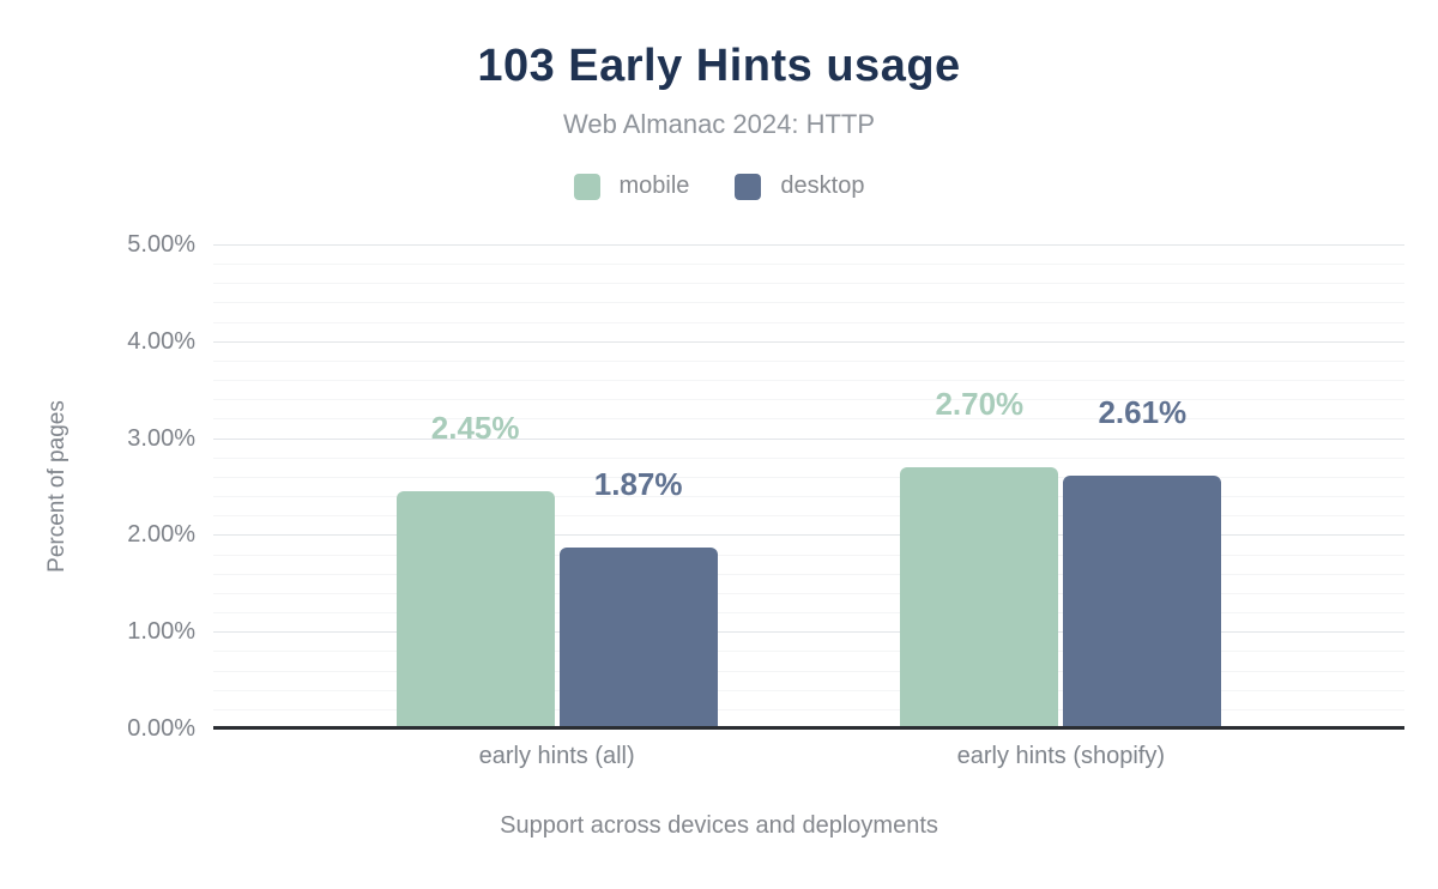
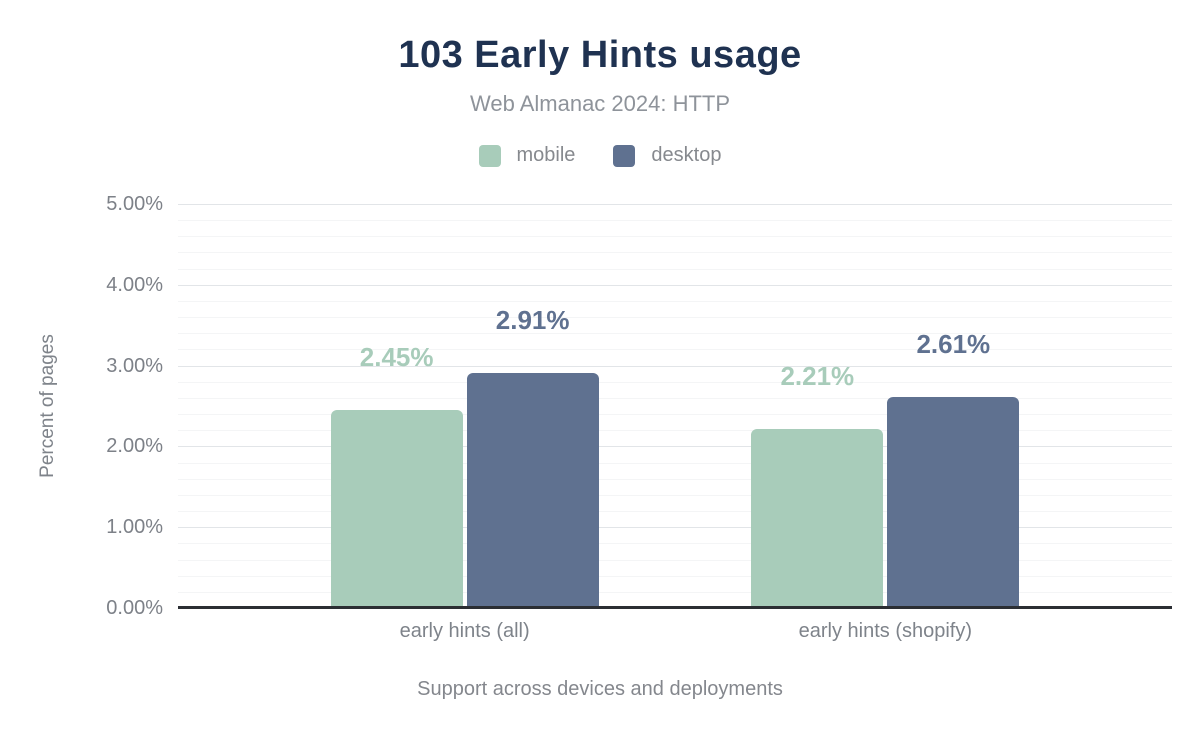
desktop/early hints (all): 1.87% -> 2.91%
mobile/early hints (shopify): 2.70% -> 2.21%
